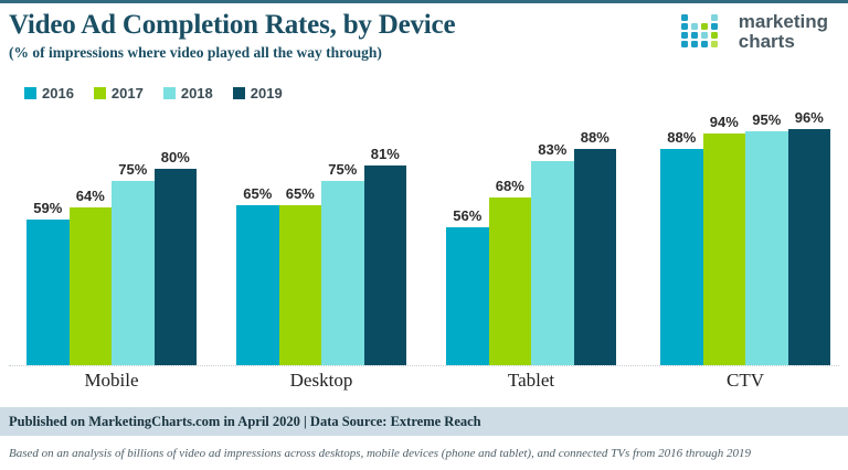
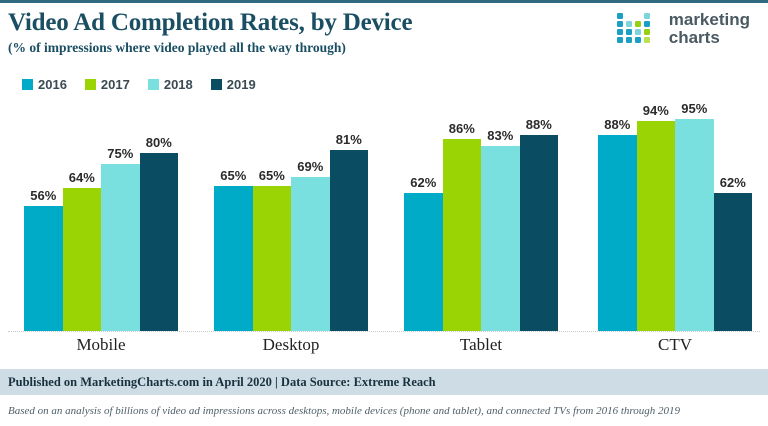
2016/Mobile: 59% -> 56%
2018/Desktop: 75% -> 69%
2016/Tablet: 56% -> 62%
2017/Tablet: 68% -> 86%
2019/CTV: 96% -> 62%
